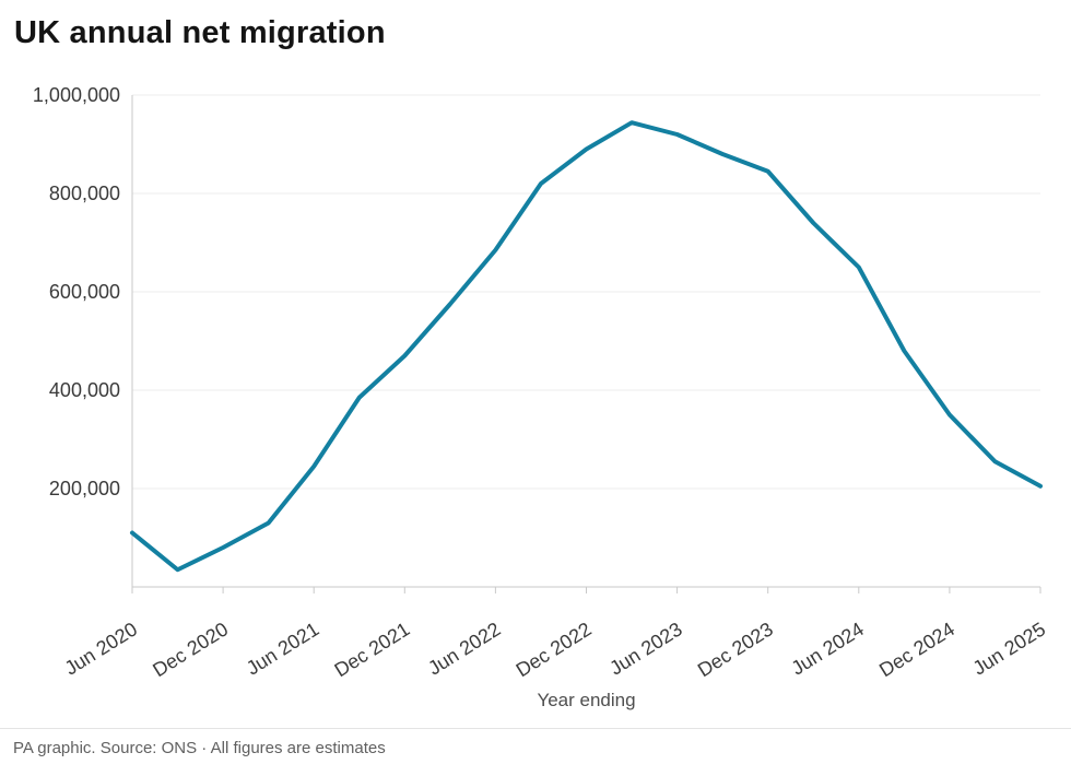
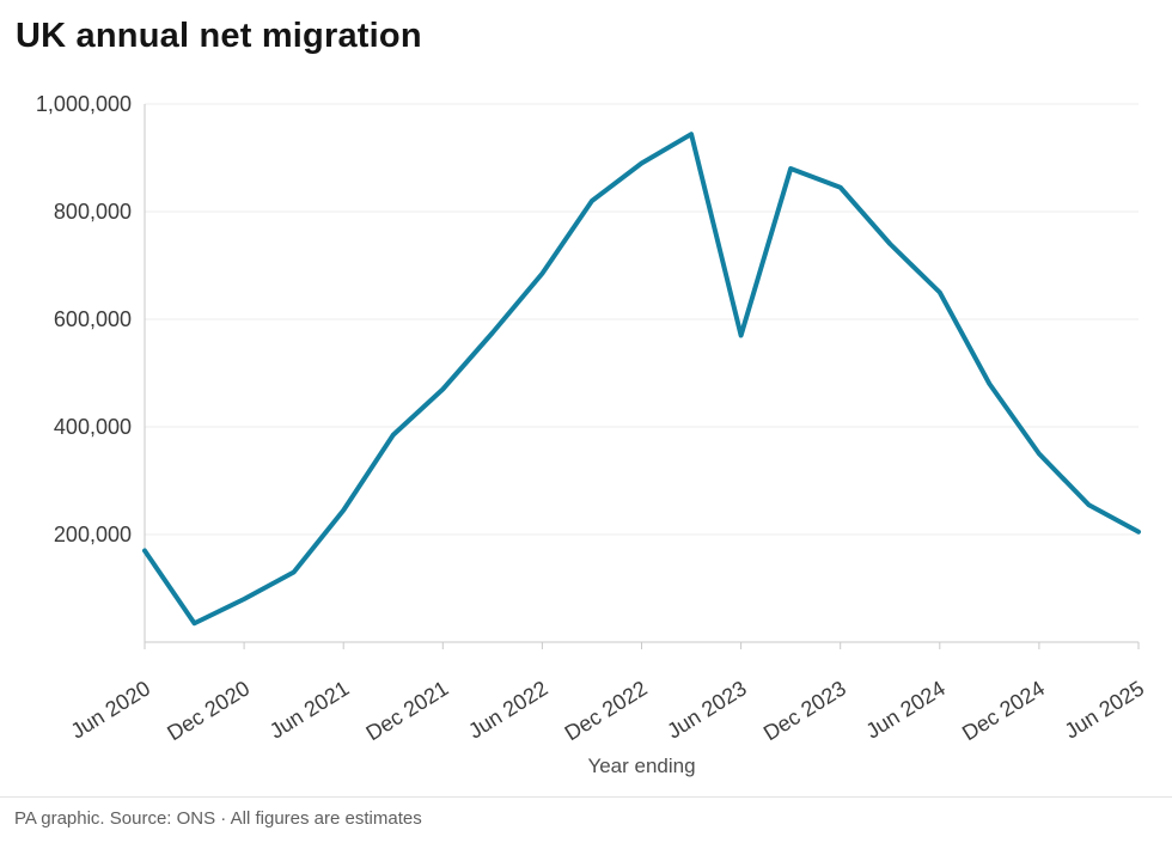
Jun 2020: 110000 -> 170000
Jun 2023: 920000 -> 570000
